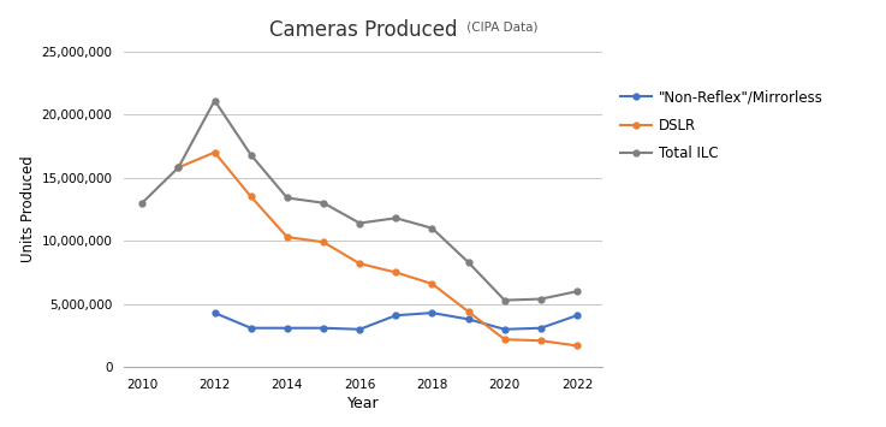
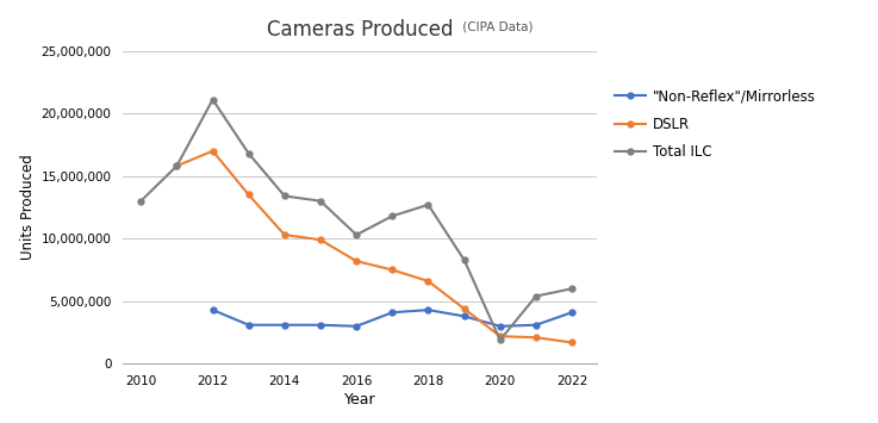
Total ILC/2016: 11,400,000 -> 10,300,000
Total ILC/2018: 11,000,000 -> 12,700,000
Total ILC/2020: 5,300,000 -> 1,900,000
